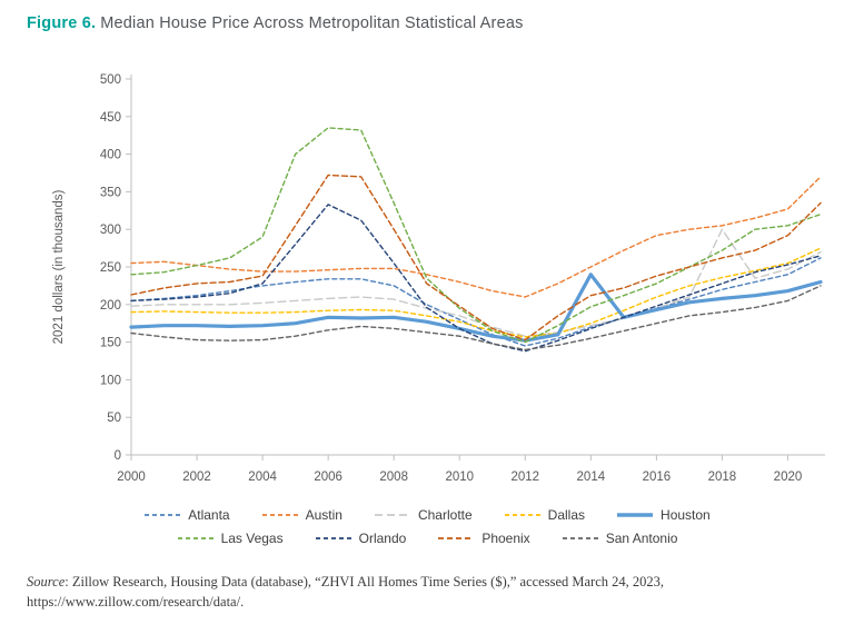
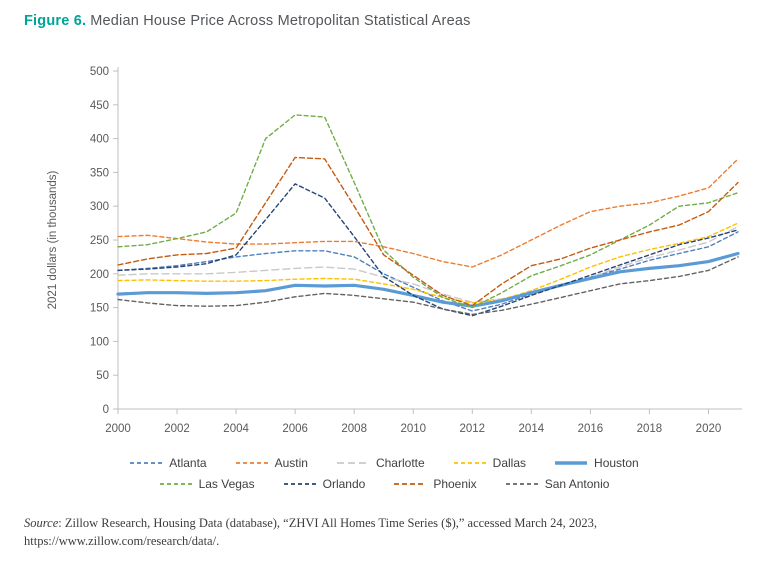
Houston/2014: 240 -> 170
Charlotte/2018: 300 -> 220
